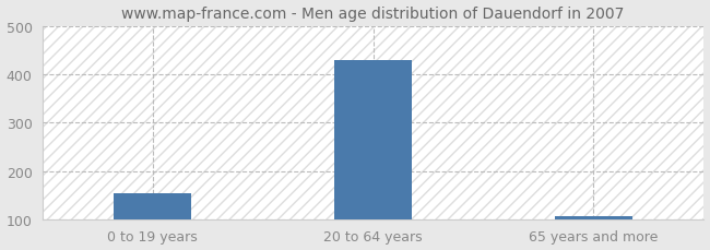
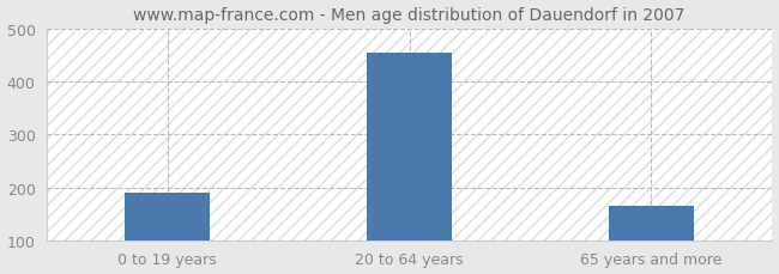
0 to 19 years: 153 -> 190
20 to 64 years: 430 -> 455
65 years and more: 106 -> 165
